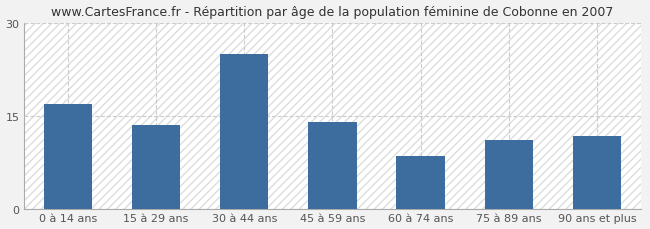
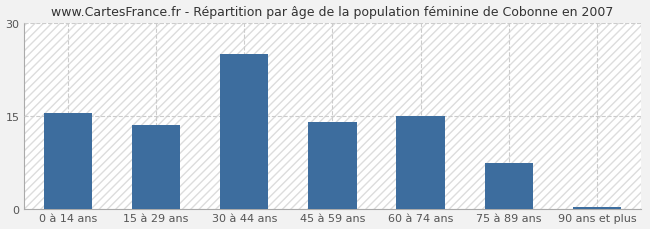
0 à 14 ans: 17.0 -> 15.5
60 à 74 ans: 8.6 -> 15.0
75 à 89 ans: 11.2 -> 7.5
90 ans et plus: 11.8 -> 0.3
